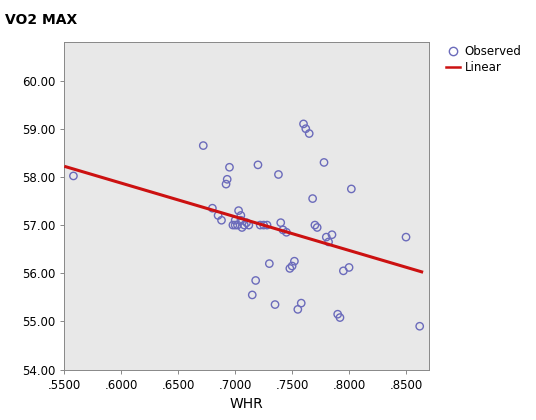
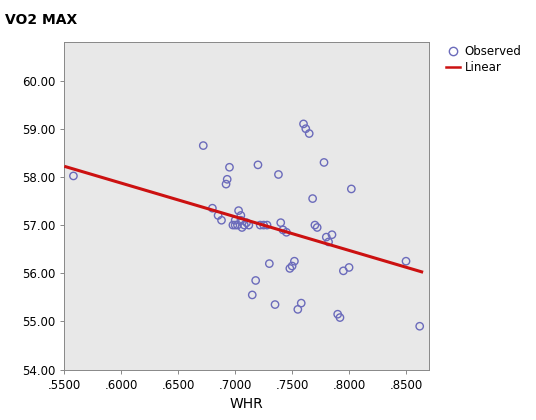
.8500: 56.75 -> 56.25
